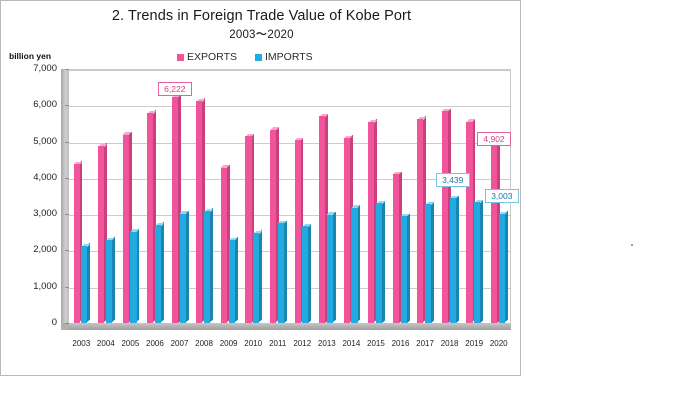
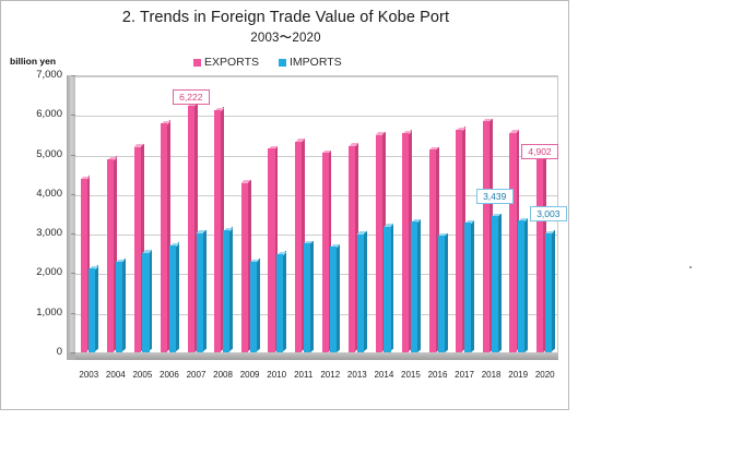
EXPORTS/2013: 5700 -> 5200
EXPORTS/2014: 5100 -> 5500
EXPORTS/2016: 4100 -> 5100
